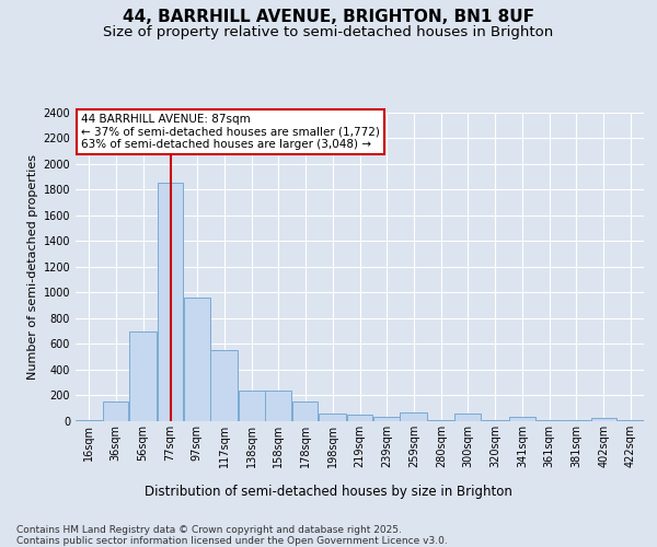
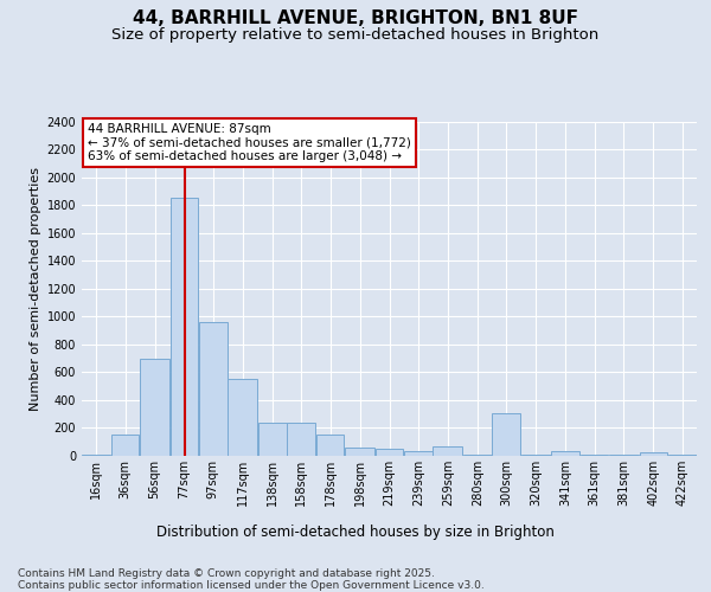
300sqm: 60 -> 310
